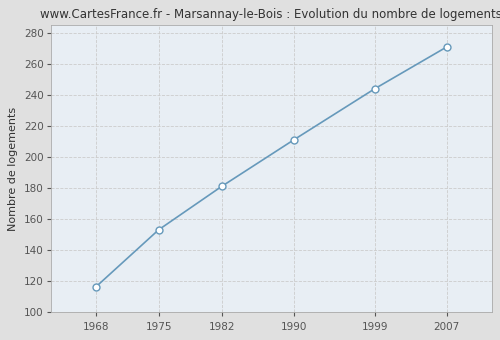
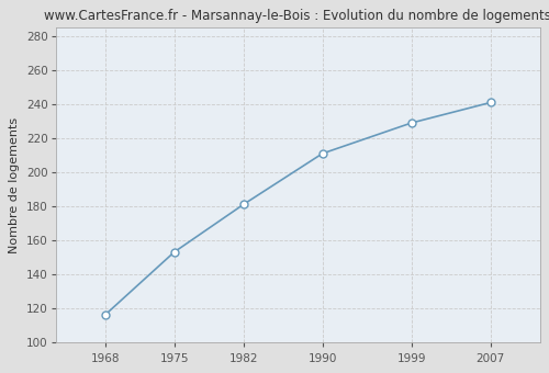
1999: 244 -> 229
2007: 271 -> 241
